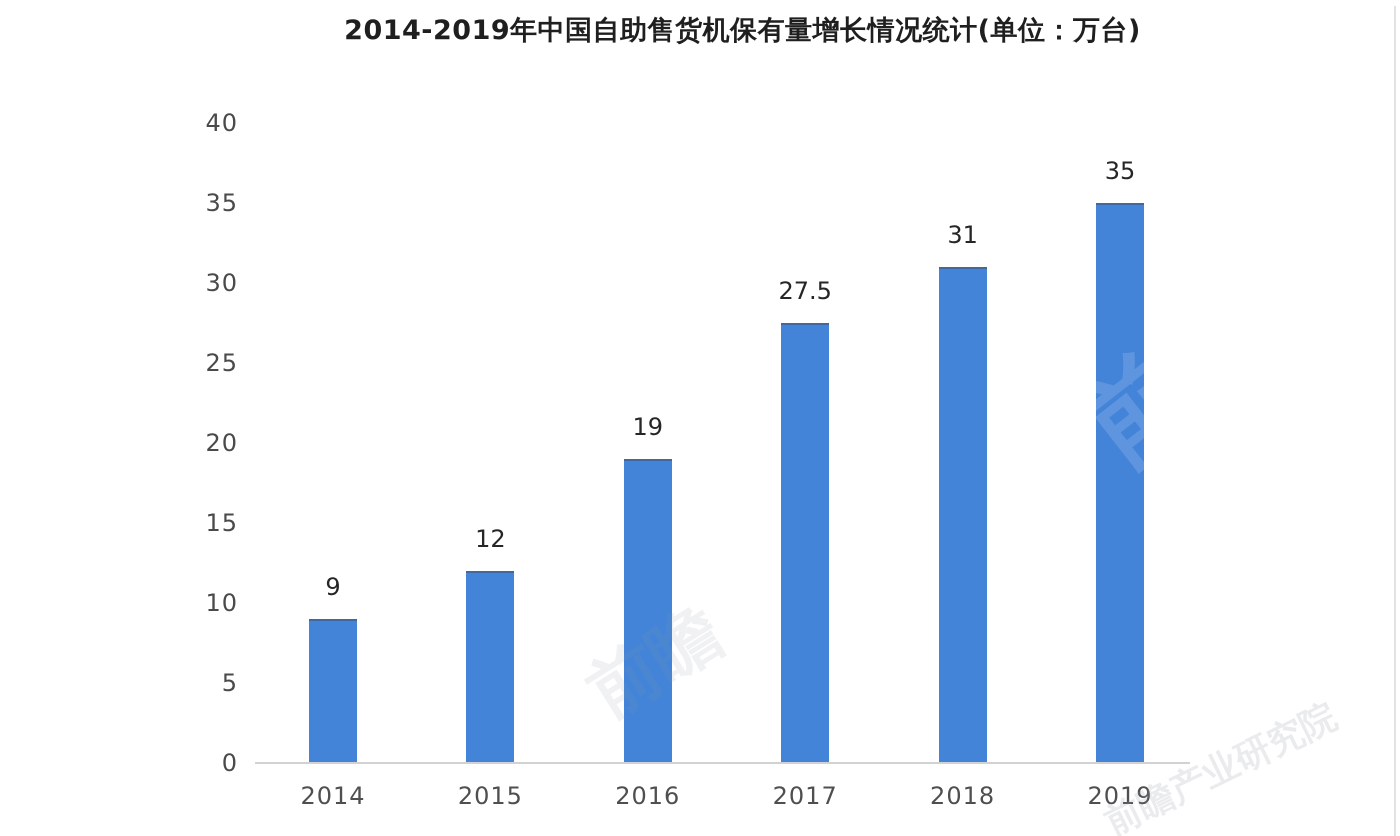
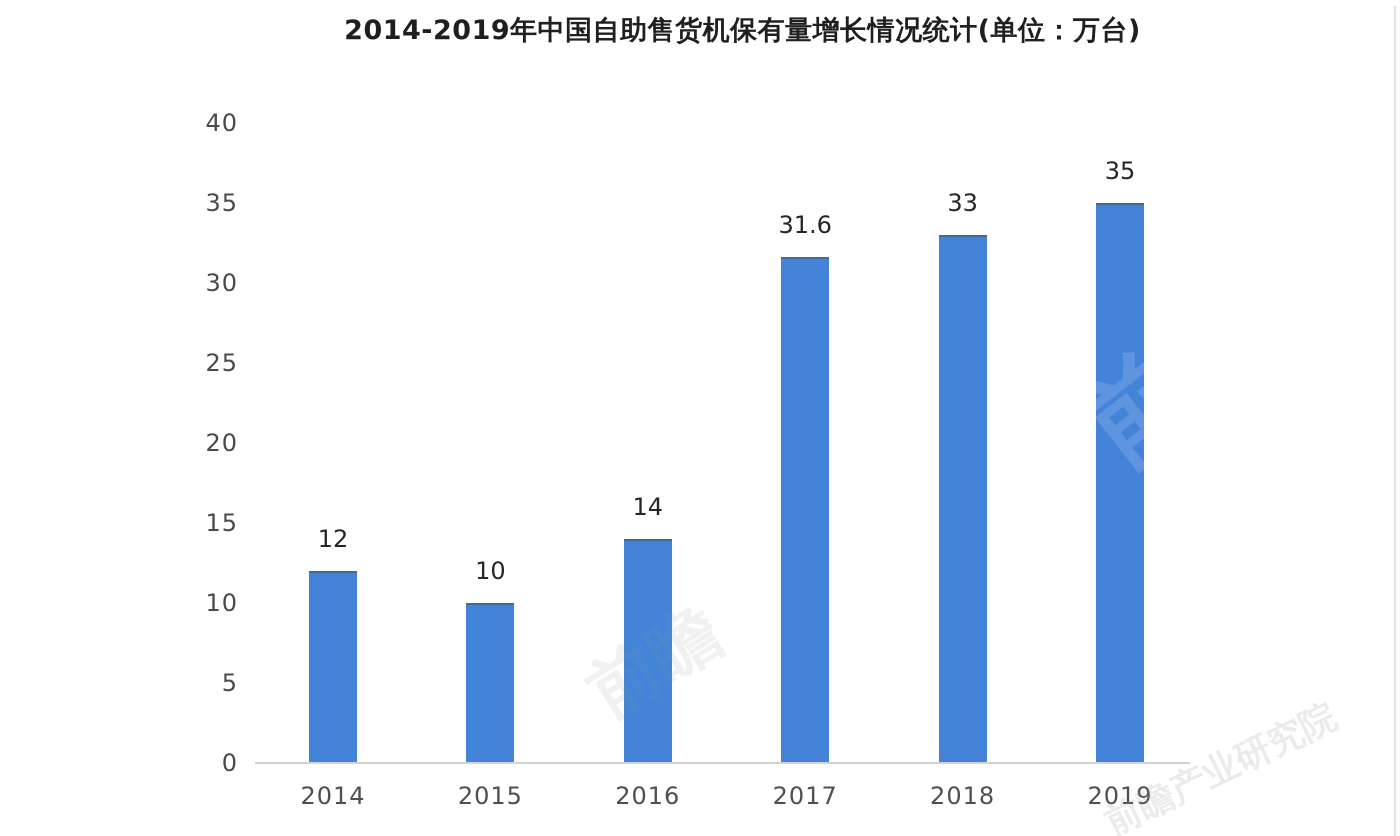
2014: 9 -> 12
2015: 12 -> 10
2016: 19 -> 14
2017: 27.5 -> 31.6
2018: 31 -> 33
